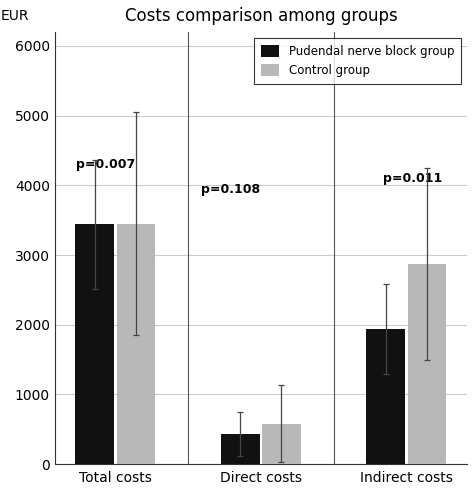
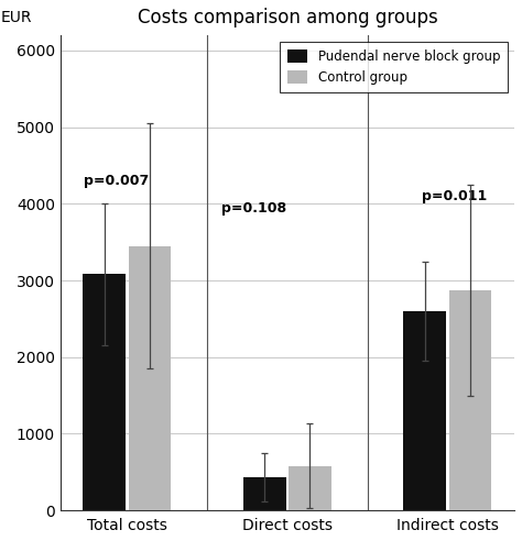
Pudendal nerve block group/Total costs: 3440 -> 3080
Pudendal nerve block group/Indirect costs: 1940 -> 2600
